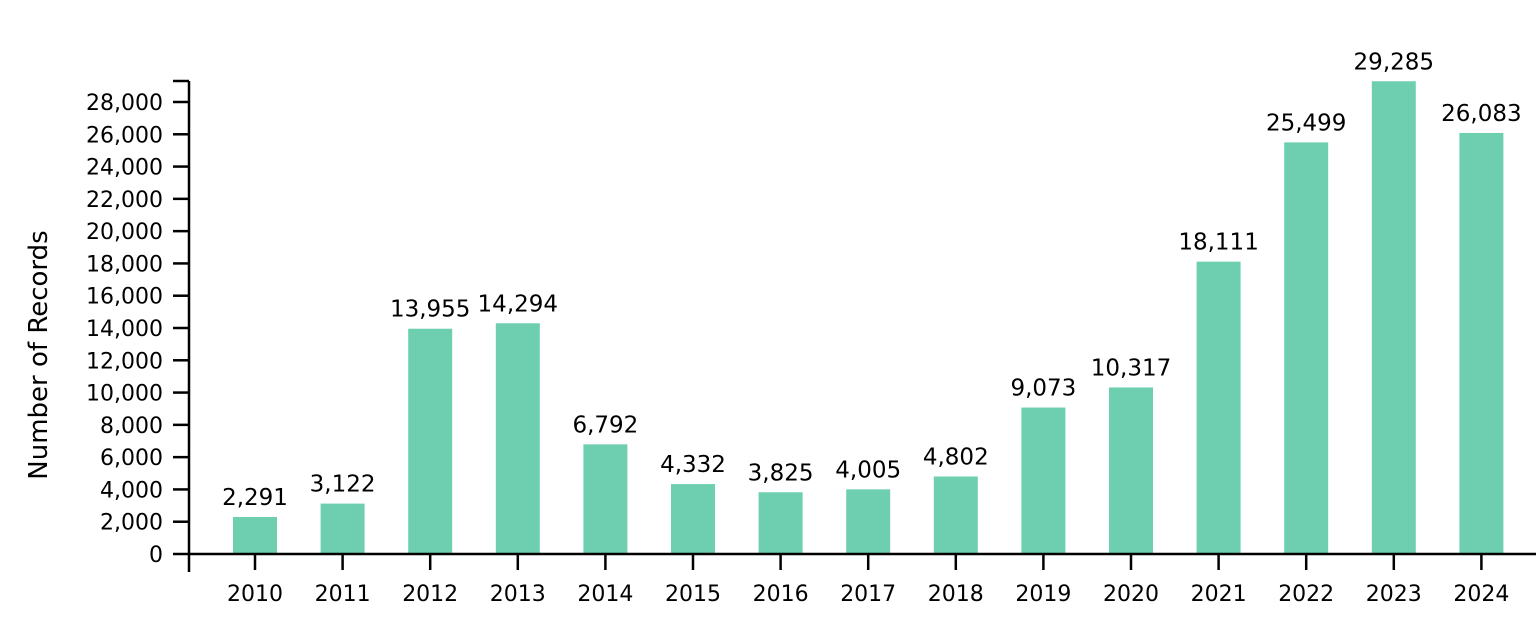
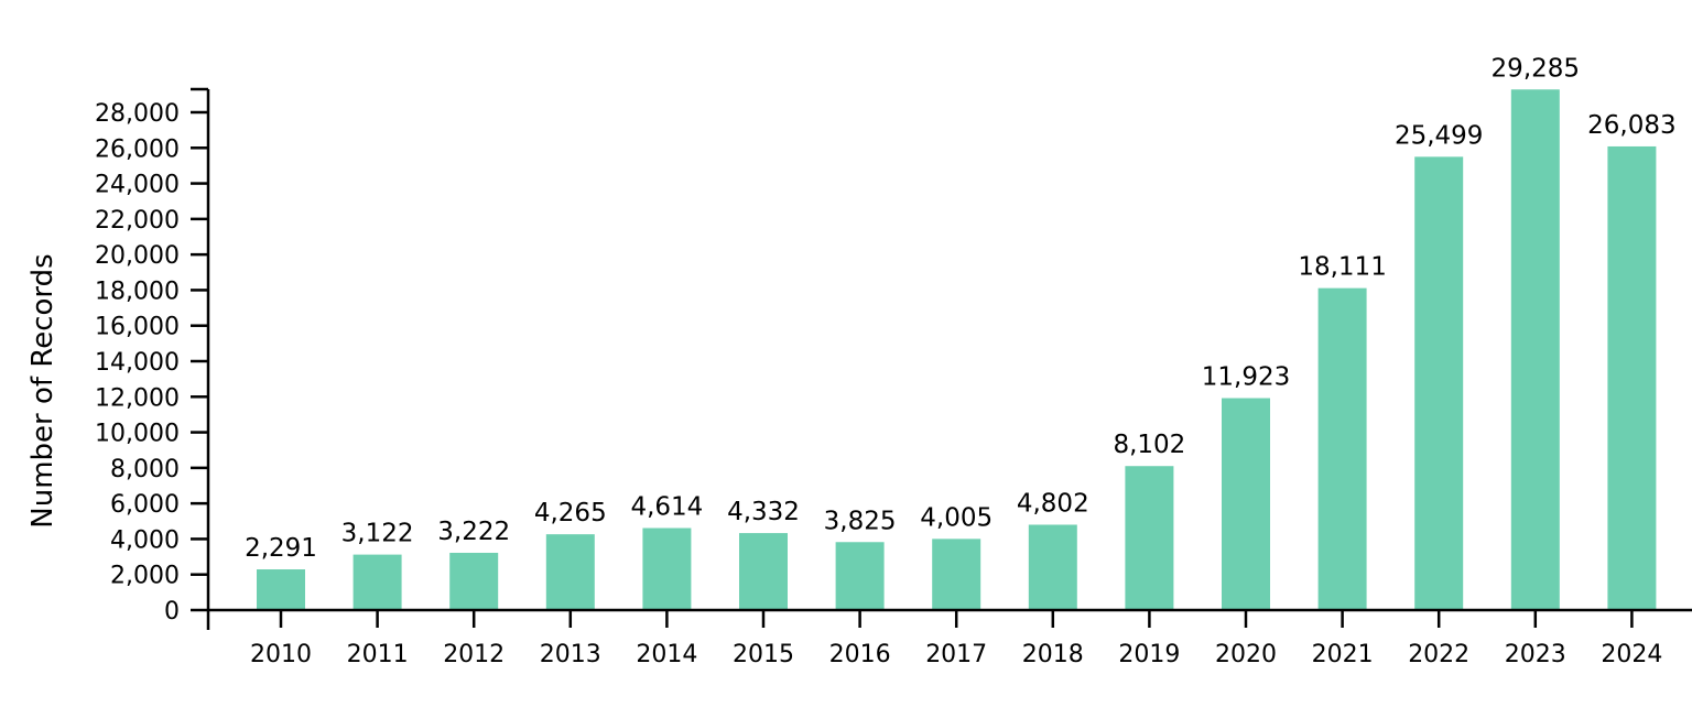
2012: 13,955 -> 3,222
2013: 14,294 -> 4,265
2014: 6,792 -> 4,614
2019: 9,073 -> 8,102
2020: 10,317 -> 11,923
